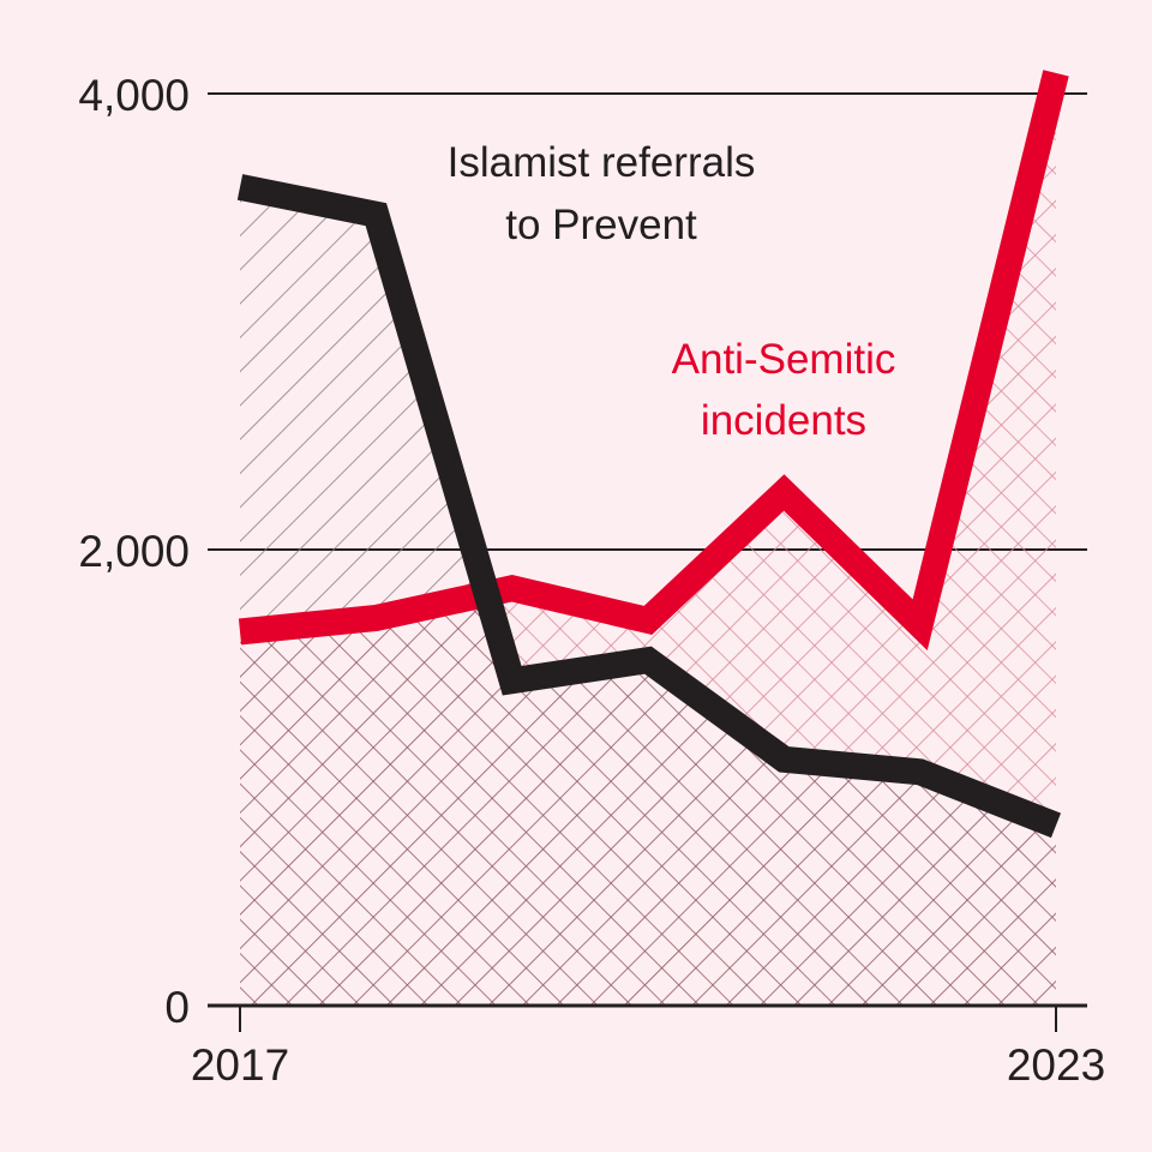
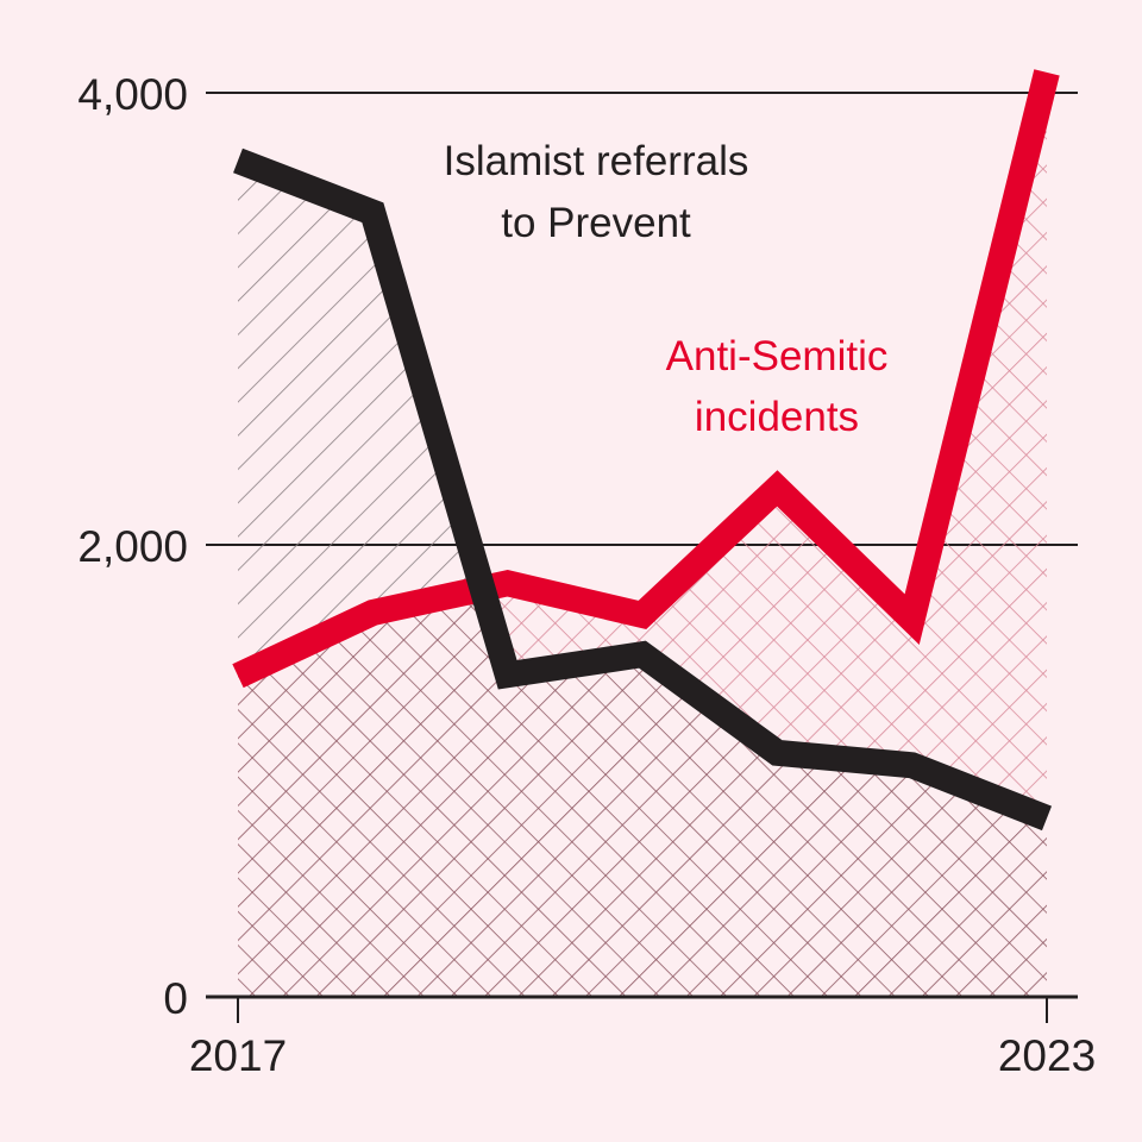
Islamist referrals to Prevent/2017: 3590 -> 3700
Anti-Semitic incidents/2017: 1640 -> 1420
